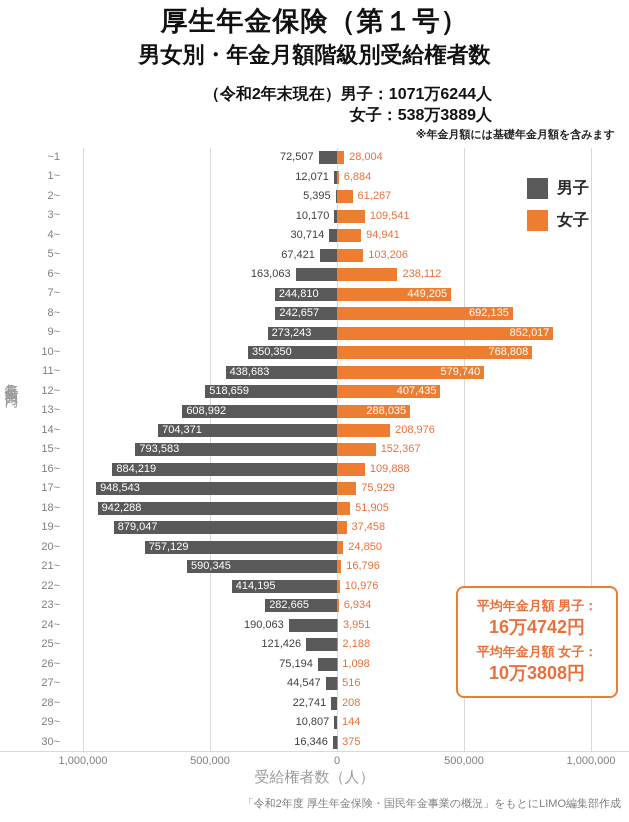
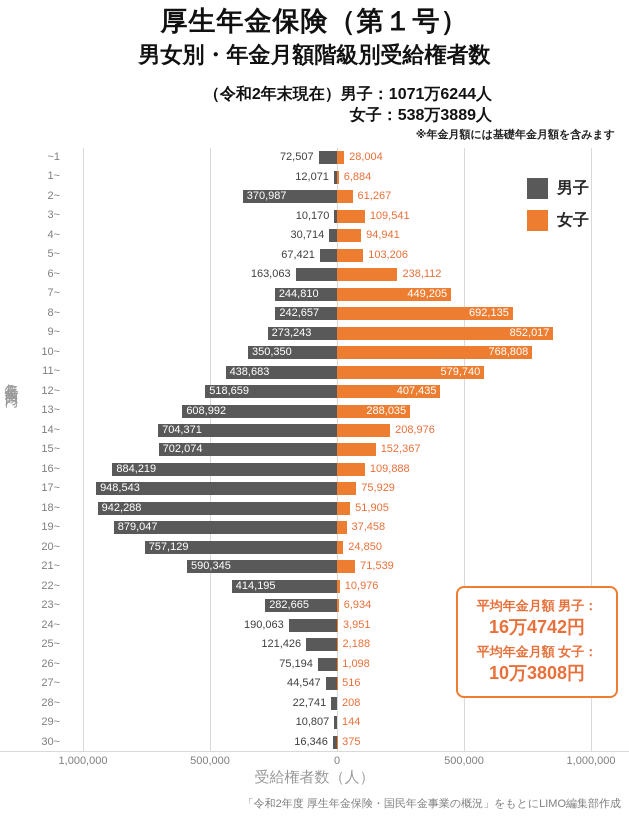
男子/2~: 5,395 -> 370,987
男子/15~: 793,583 -> 702,074
女子/21~: 16,796 -> 71,539
